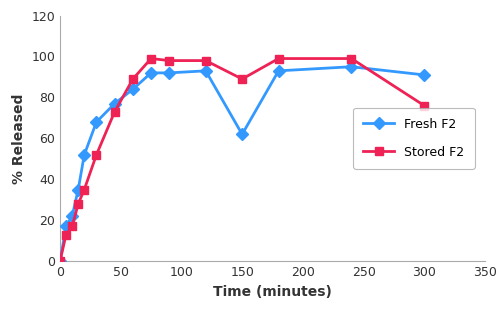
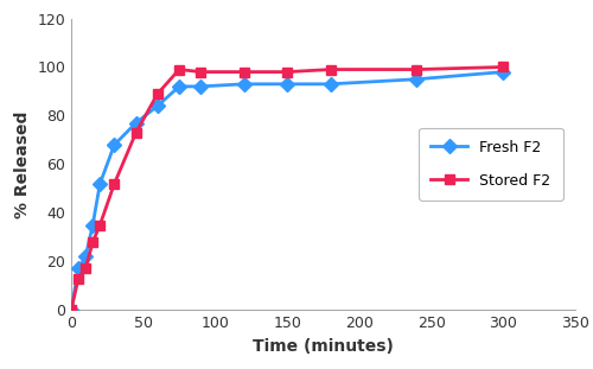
Fresh F2/150: 62 -> 93
Stored F2/150: 89 -> 98
Fresh F2/300: 91 -> 98
Stored F2/300: 76 -> 100
